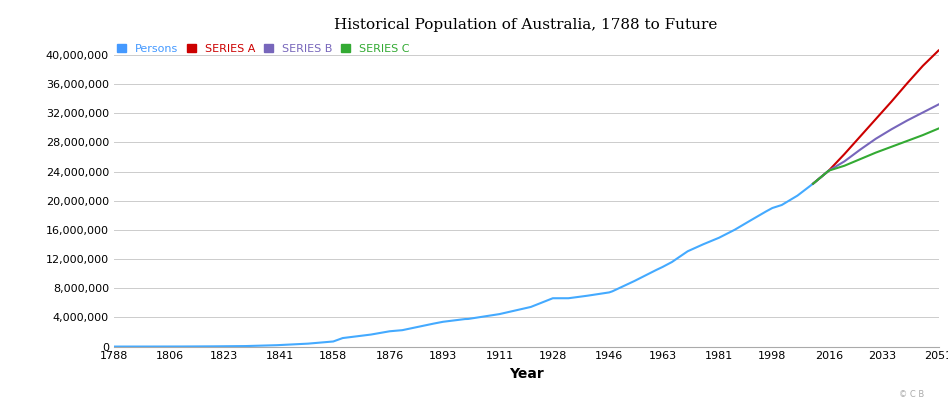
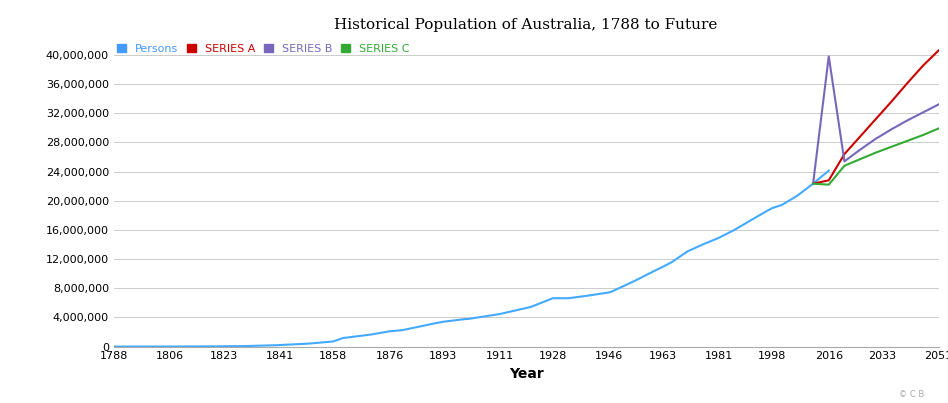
SERIES A/2016: 24,100,000 -> 22,800,000
SERIES B/2016: 24,100,000 -> 39,800,000
SERIES C/2016: 24,100,000 -> 22,200,000
